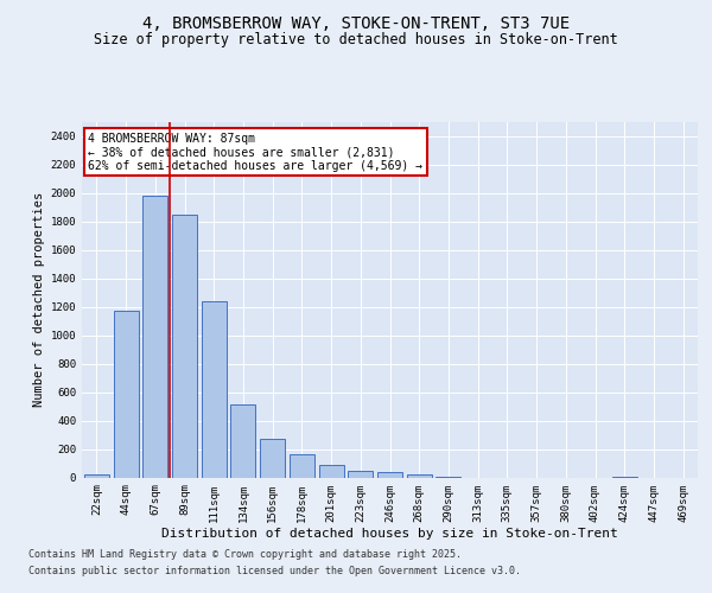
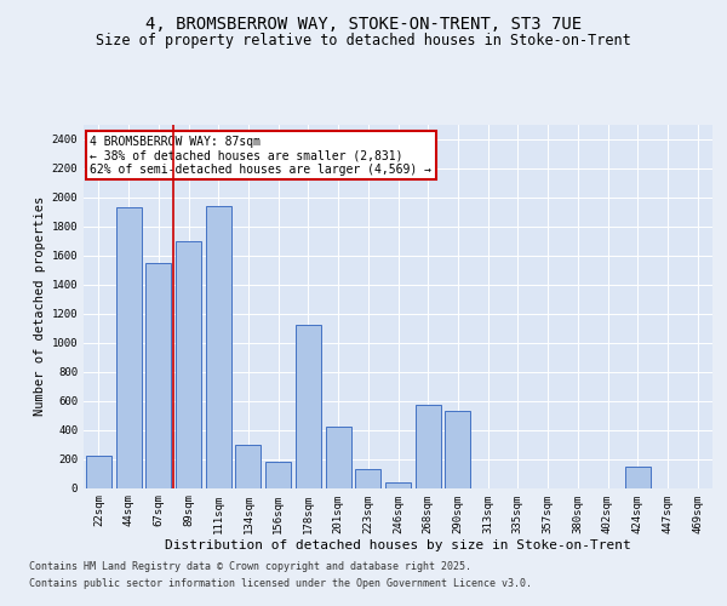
22sqm: 20 -> 220
44sqm: 1180 -> 1930
67sqm: 1980 -> 1550
89sqm: 1850 -> 1700
111sqm: 1240 -> 1940
134sqm: 520 -> 300
156sqm: 280 -> 180
178sqm: 160 -> 1120
201sqm: 90 -> 420
223sqm: 50 -> 130
268sqm: 20 -> 570
290sqm: 10 -> 530
424sqm: 0 -> 150
